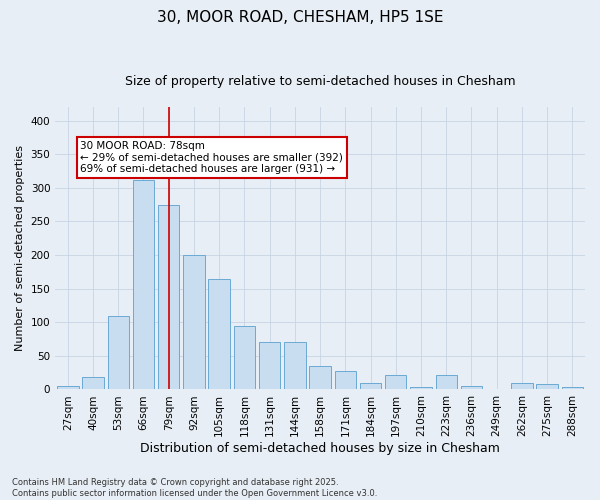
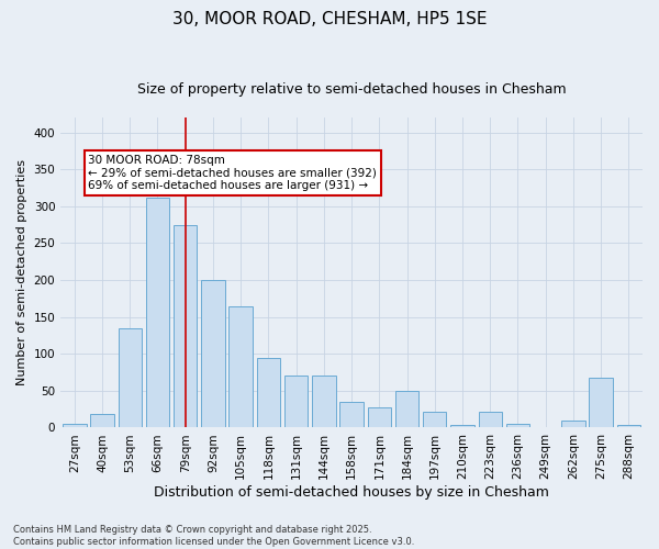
53sqm: 110 -> 134
184sqm: 10 -> 50
275sqm: 8 -> 68
